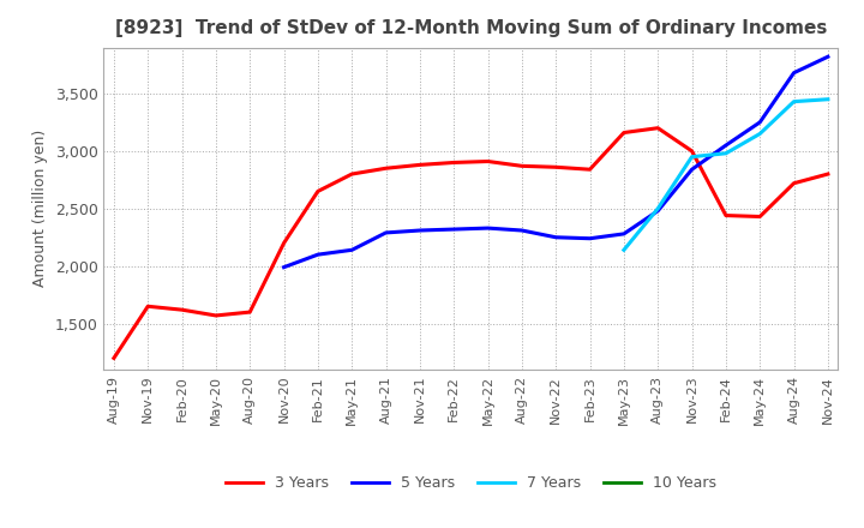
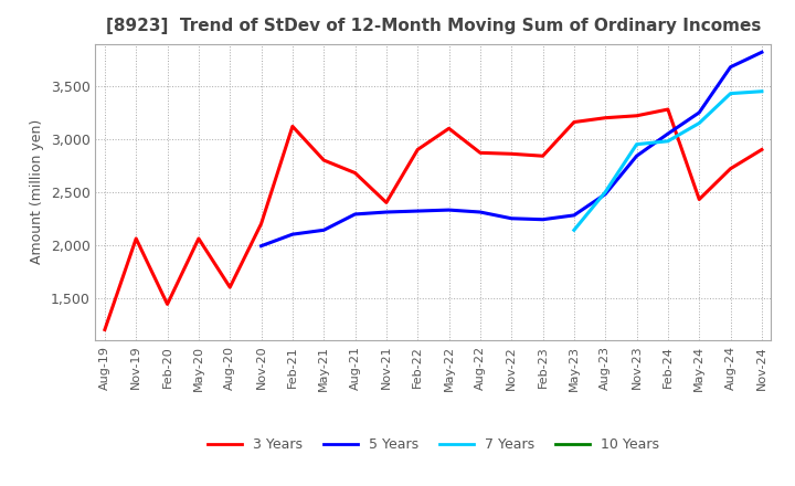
3 Years/Nov-19: 1,650 -> 2,060
3 Years/Feb-20: 1,620 -> 1,440
3 Years/May-20: 1,570 -> 2,060
3 Years/Feb-21: 2,650 -> 3,120
3 Years/Aug-21: 2,850 -> 2,680
3 Years/Nov-21: 2,880 -> 2,400
3 Years/May-22: 2,910 -> 3,100
3 Years/Nov-23: 3,000 -> 3,220
3 Years/Feb-24: 2,440 -> 3,280
3 Years/Nov-24: 2,800 -> 2,900
